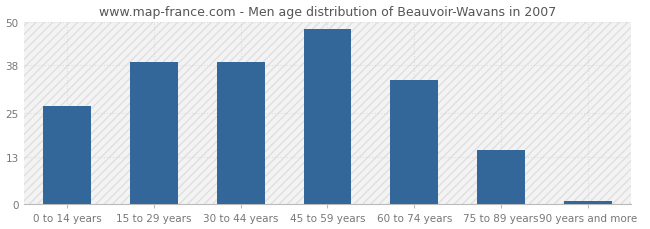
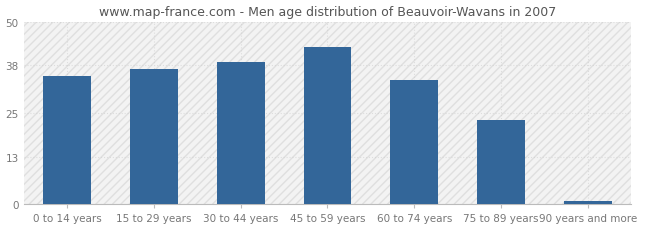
0 to 14 years: 27 -> 35
15 to 29 years: 39 -> 37
45 to 59 years: 48 -> 43
75 to 89 years: 15 -> 23
